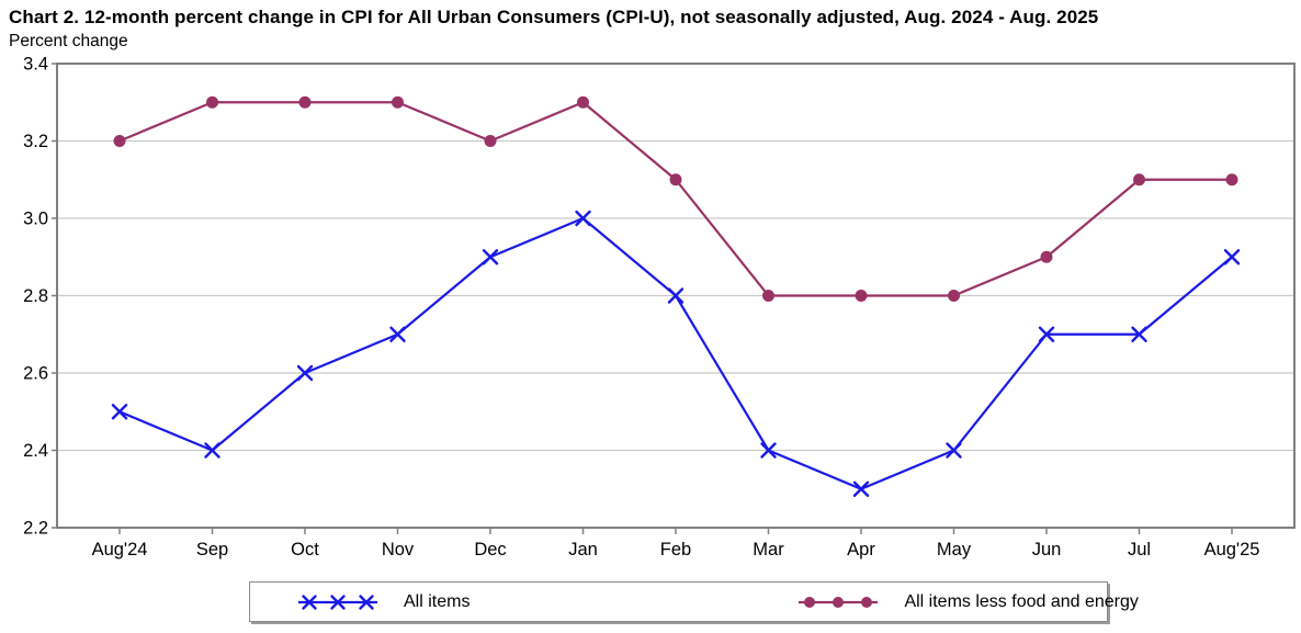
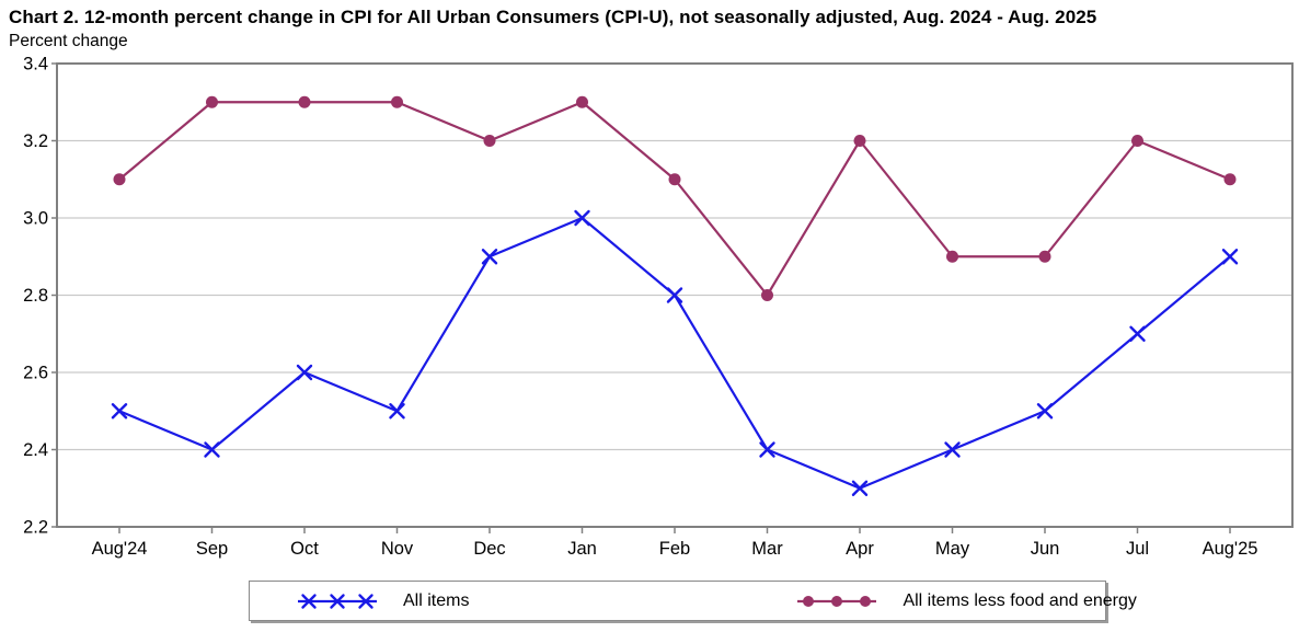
All items less food and energy/Aug'24: 3.2 -> 3.1
All items/Nov: 2.7 -> 2.5
All items less food and energy/Apr: 2.8 -> 3.2
All items less food and energy/May: 2.8 -> 2.9
All items/Jun: 2.7 -> 2.5
All items less food and energy/Jul: 3.1 -> 3.2
